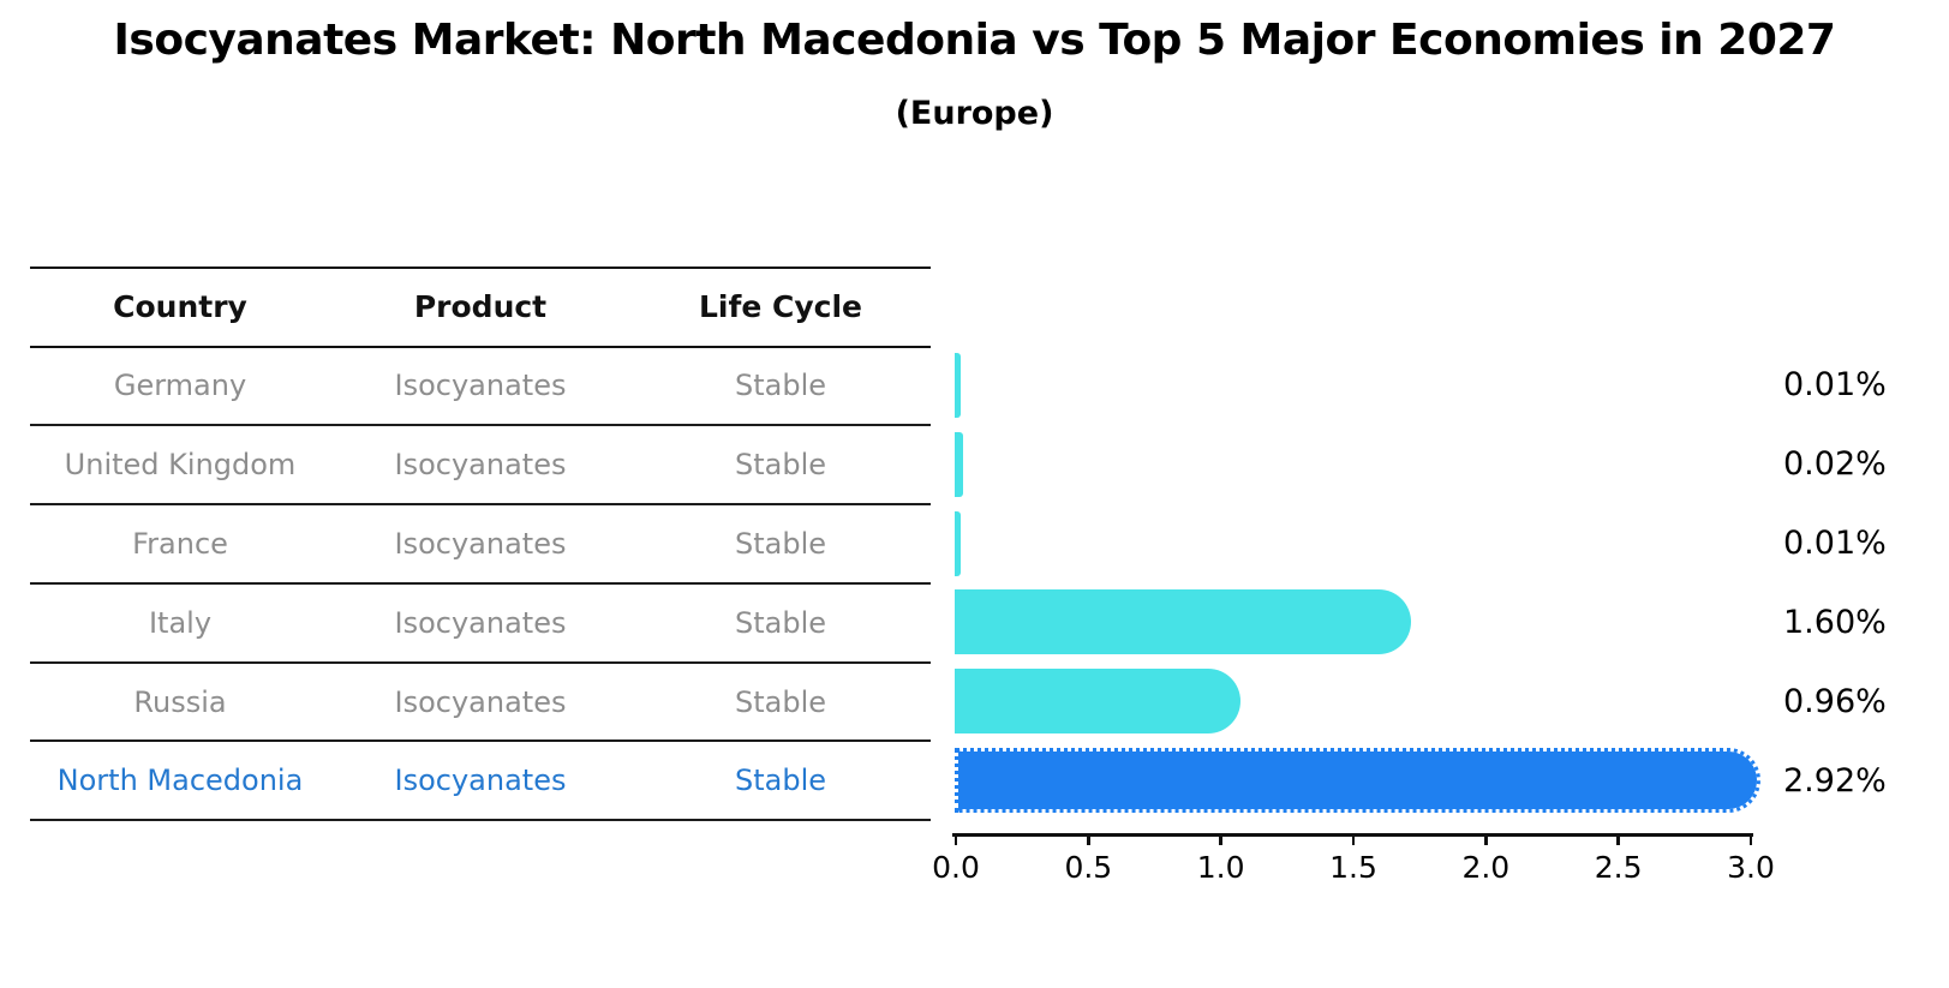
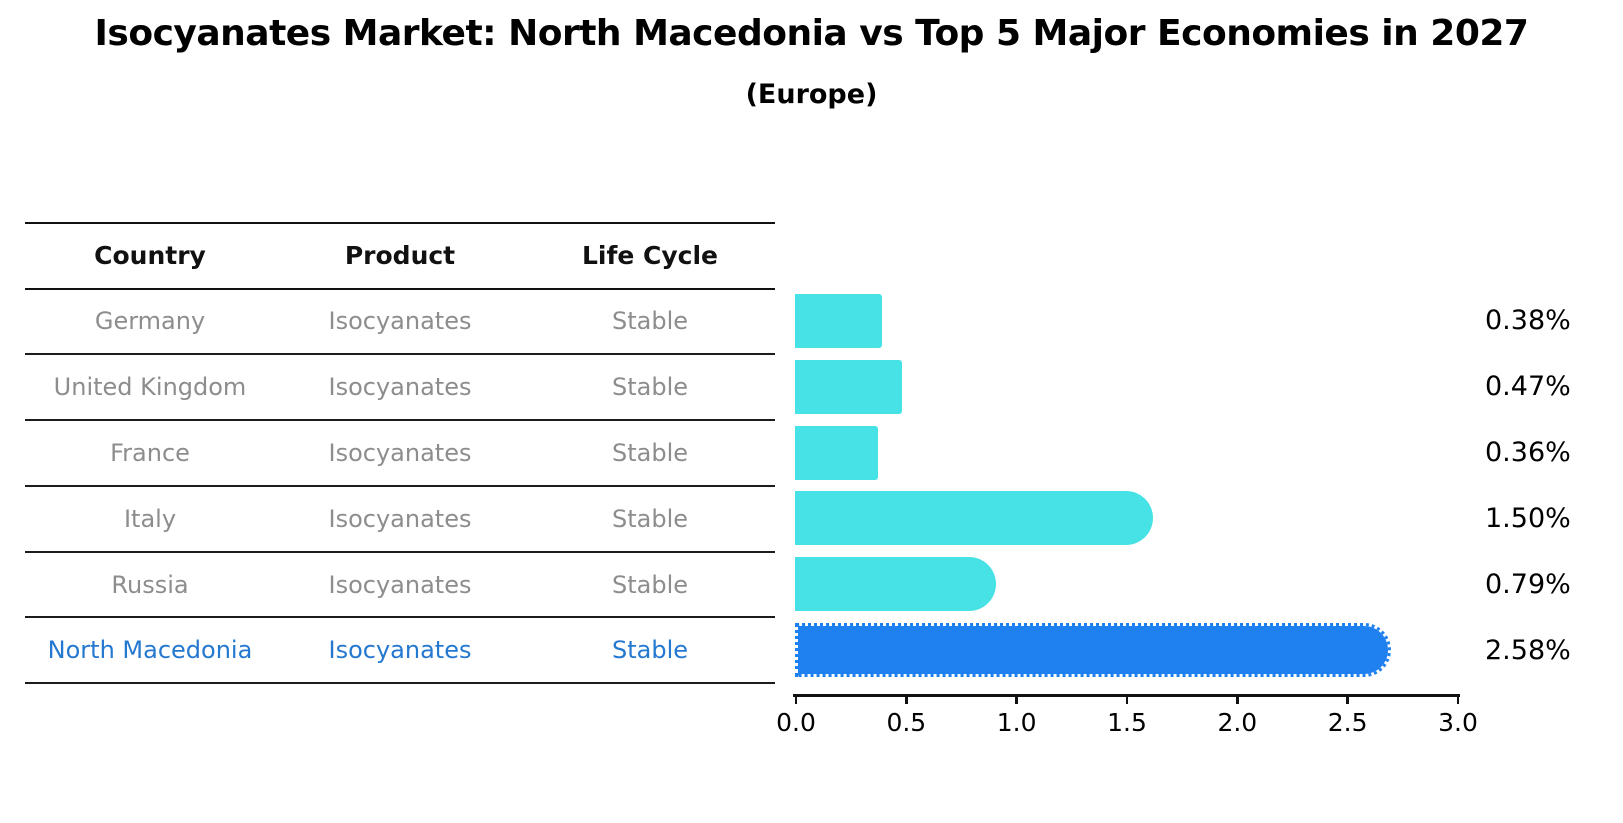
Germany: 0.01% -> 0.38%
United Kingdom: 0.02% -> 0.47%
France: 0.01% -> 0.36%
Italy: 1.60% -> 1.50%
Russia: 0.96% -> 0.79%
North Macedonia: 2.92% -> 2.58%
